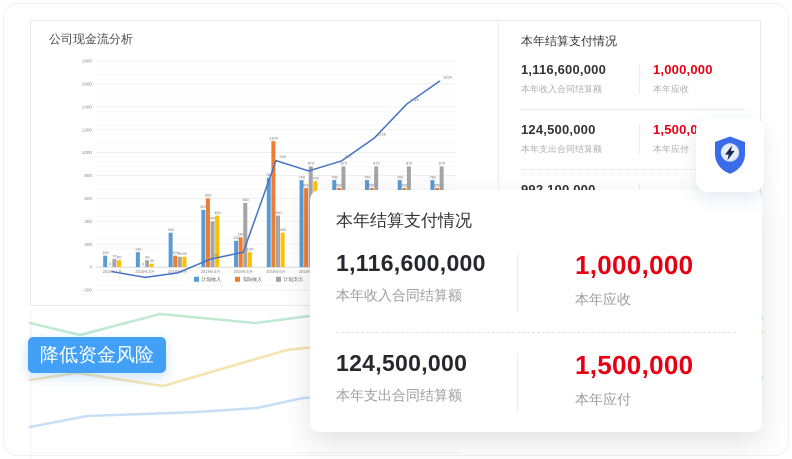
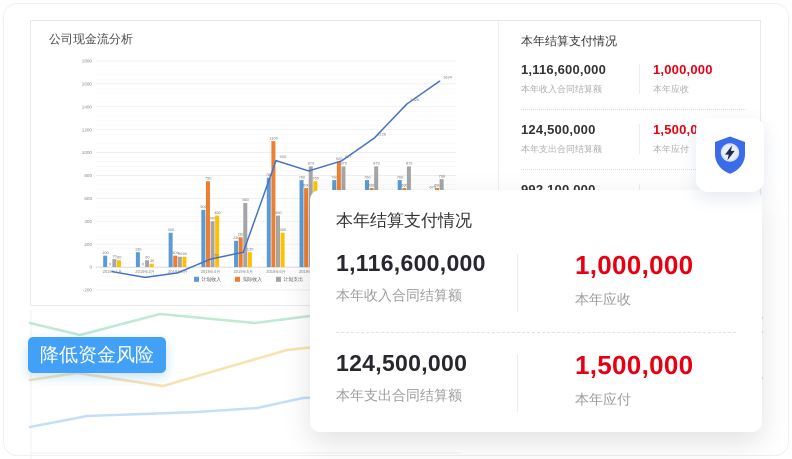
实际收入/2019年4月: 600 -> 750
实际收入/2019年8月: 690 -> 920
计划收入/2019年11月: 760 -> 670
计划支出/2019年11月: 879 -> 768
